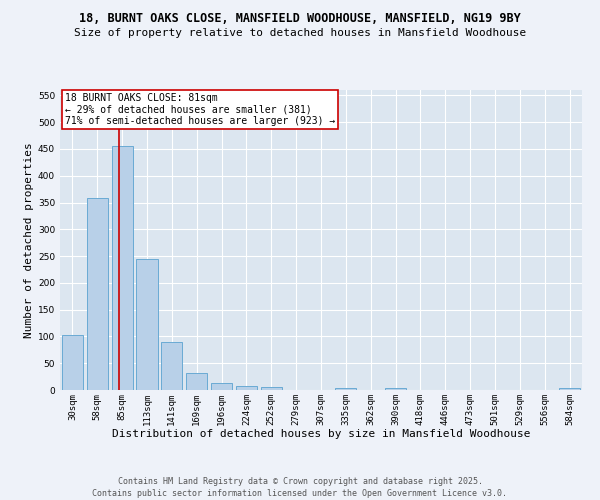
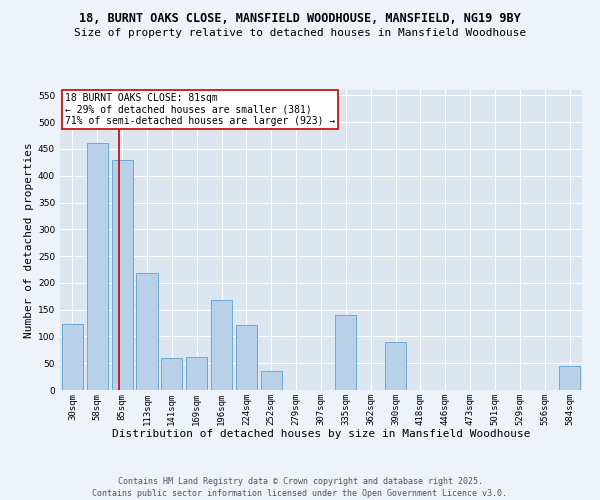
30sqm: 103 -> 124
58sqm: 358 -> 462
85sqm: 455 -> 430
113sqm: 245 -> 218
141sqm: 90 -> 60
169sqm: 32 -> 62
196sqm: 14 -> 168
224sqm: 8 -> 122
252sqm: 5 -> 36
335sqm: 3 -> 140
390sqm: 4 -> 90
584sqm: 4 -> 44
